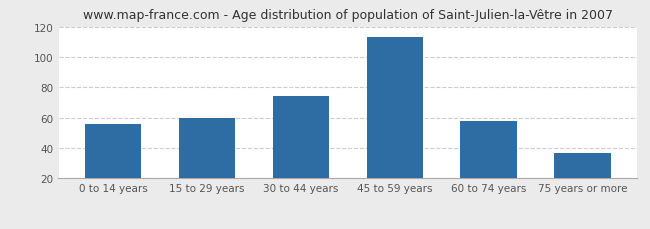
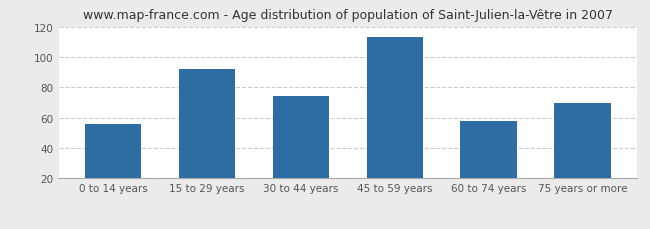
15 to 29 years: 60 -> 92
75 years or more: 37 -> 70
